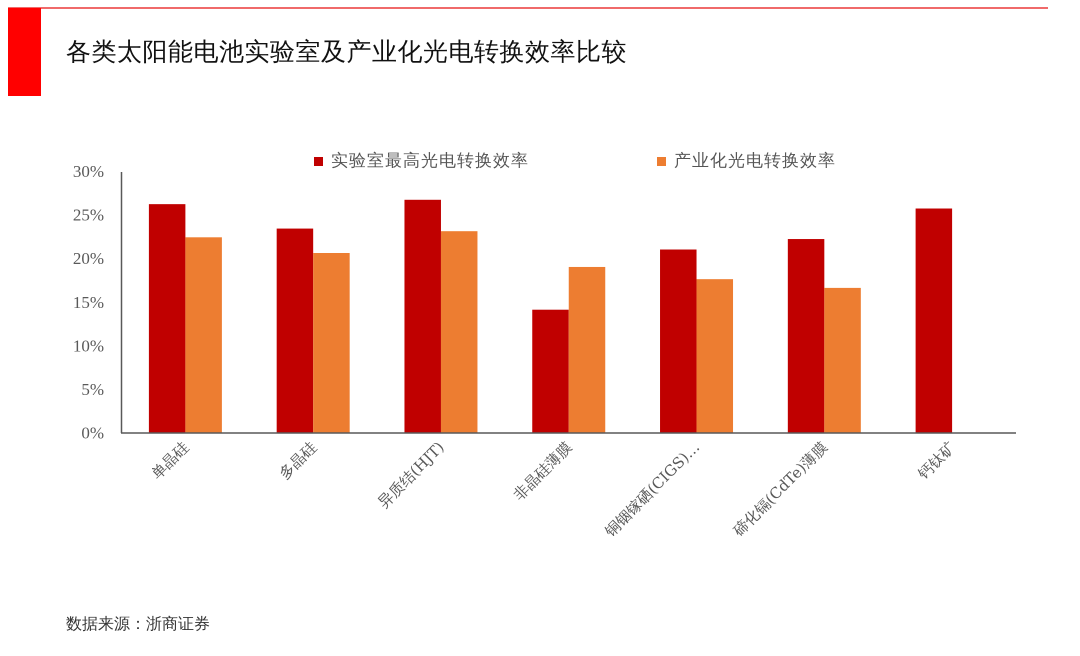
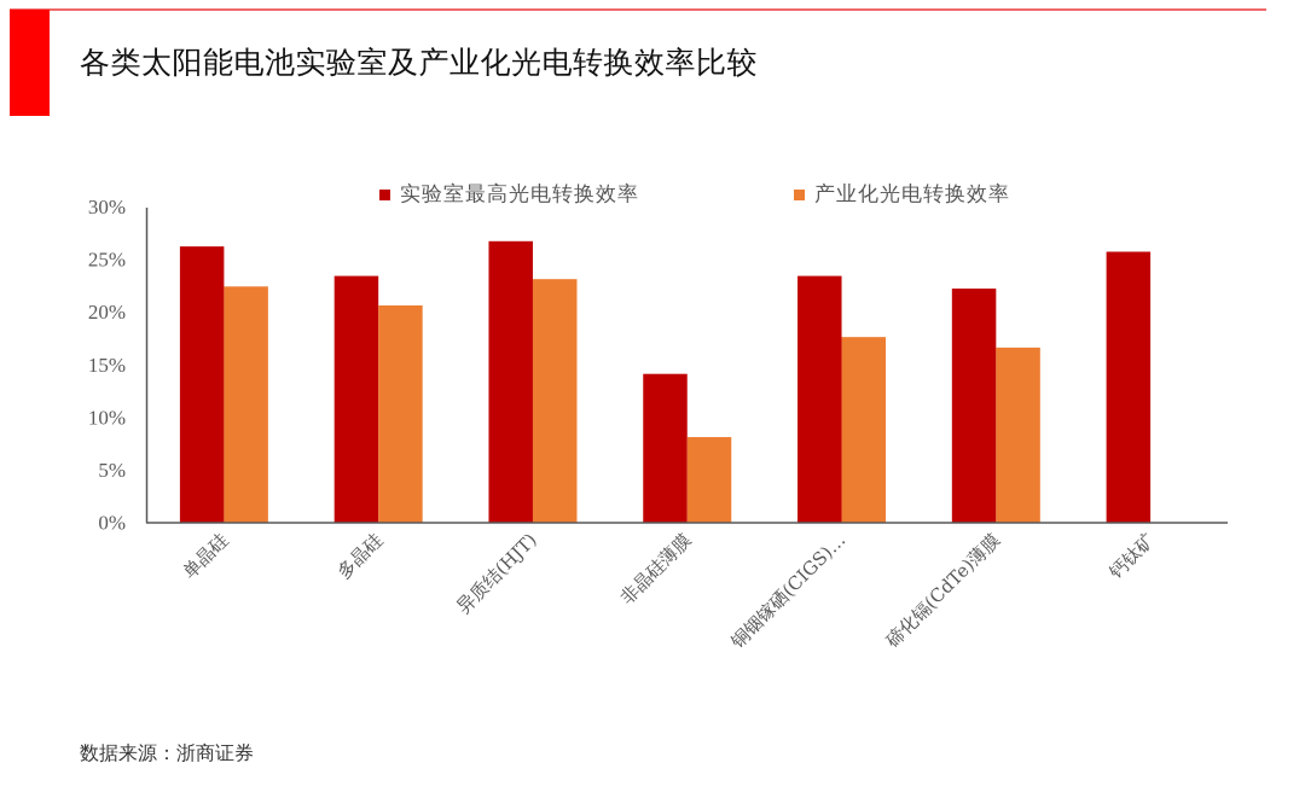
产业化光电转换效率/非晶硅薄膜: 19% -> 8%
实验室最高光电转换效率/铜铟镓硒(CIGS)…: 21% -> 23%
